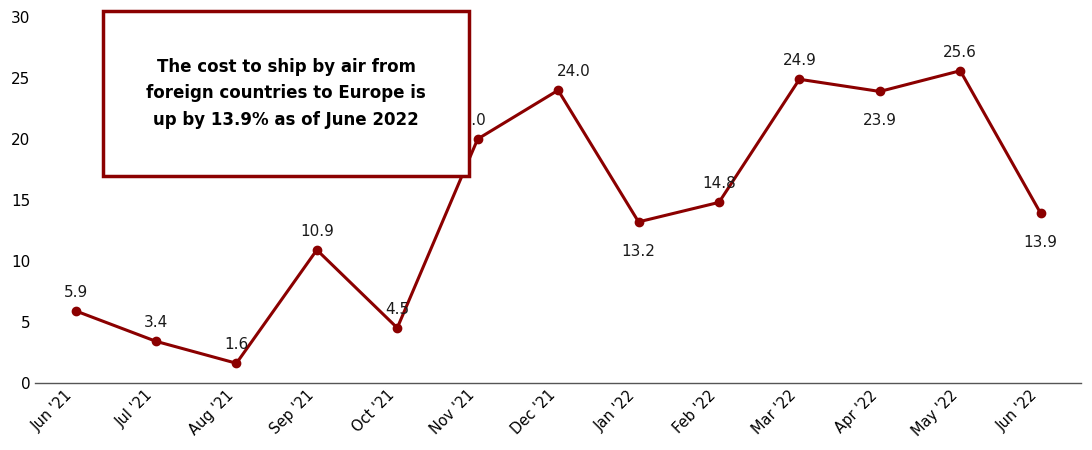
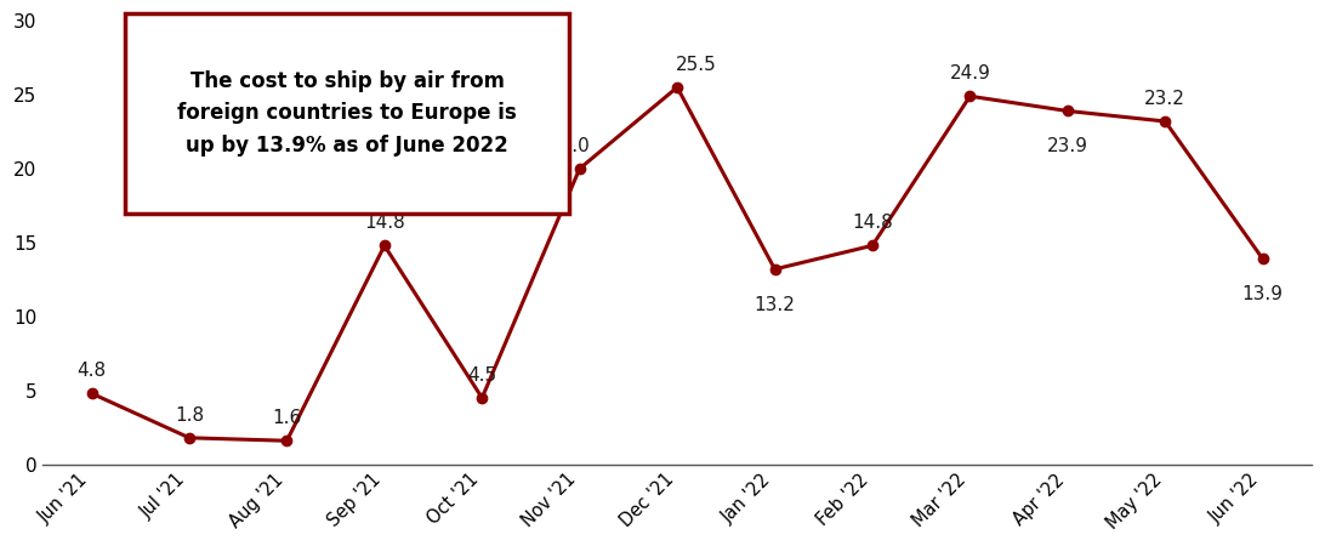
Jun '21: 5.9 -> 4.8
Jul '21: 3.4 -> 1.8
Sep '21: 10.9 -> 14.8
Dec '21: 24.0 -> 25.5
May '22: 25.6 -> 23.2
